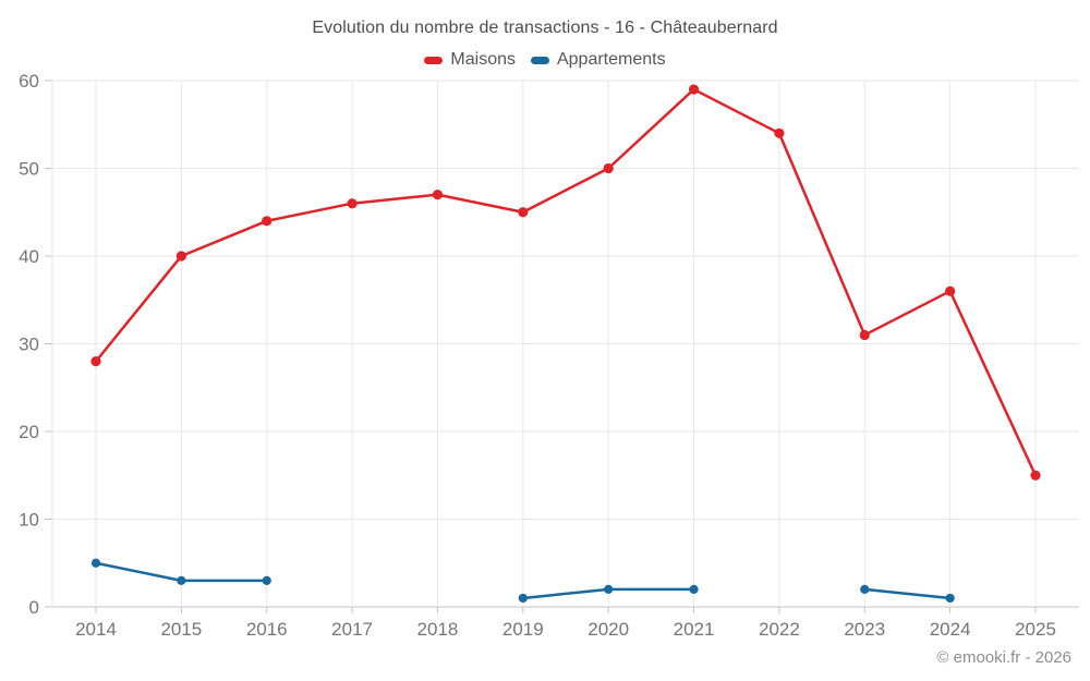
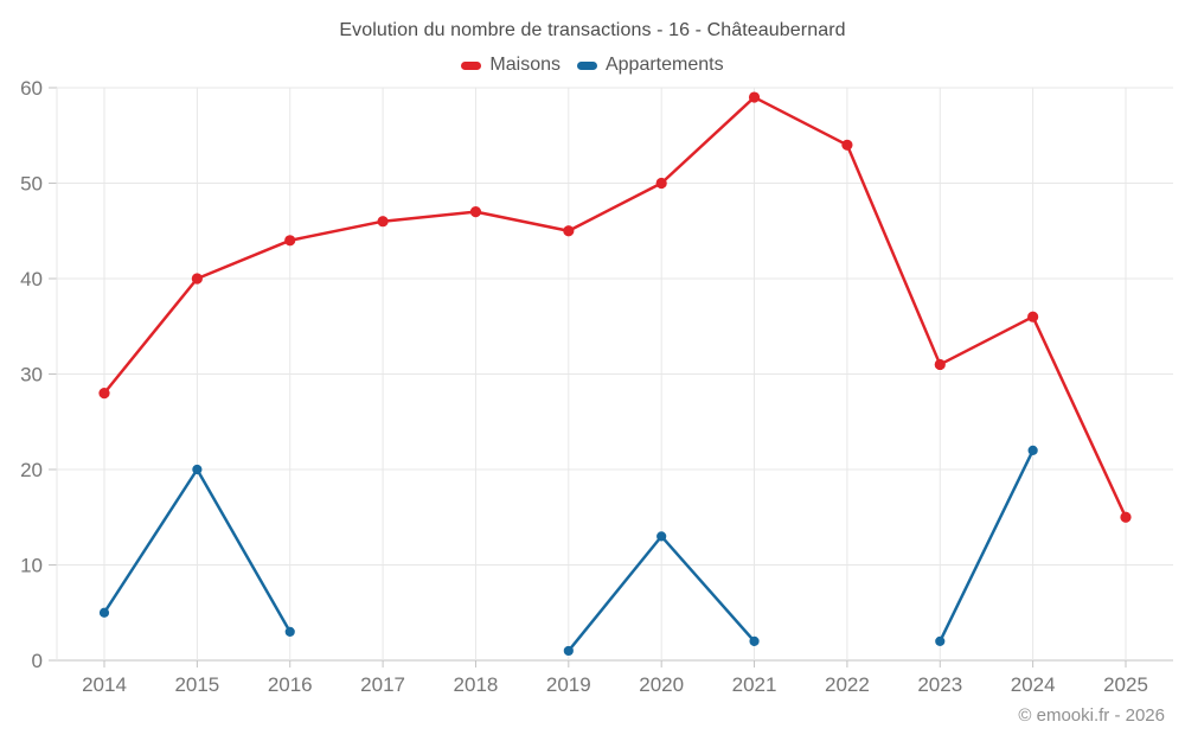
Appartements/2015: 3 -> 20
Appartements/2020: 2 -> 13
Appartements/2024: 1 -> 22
